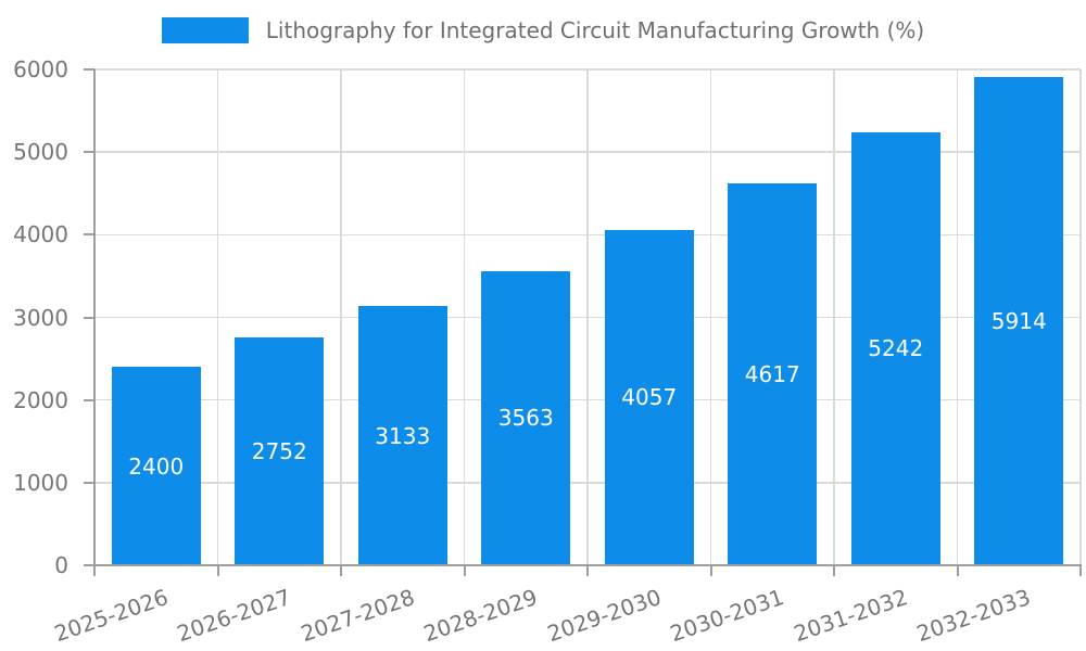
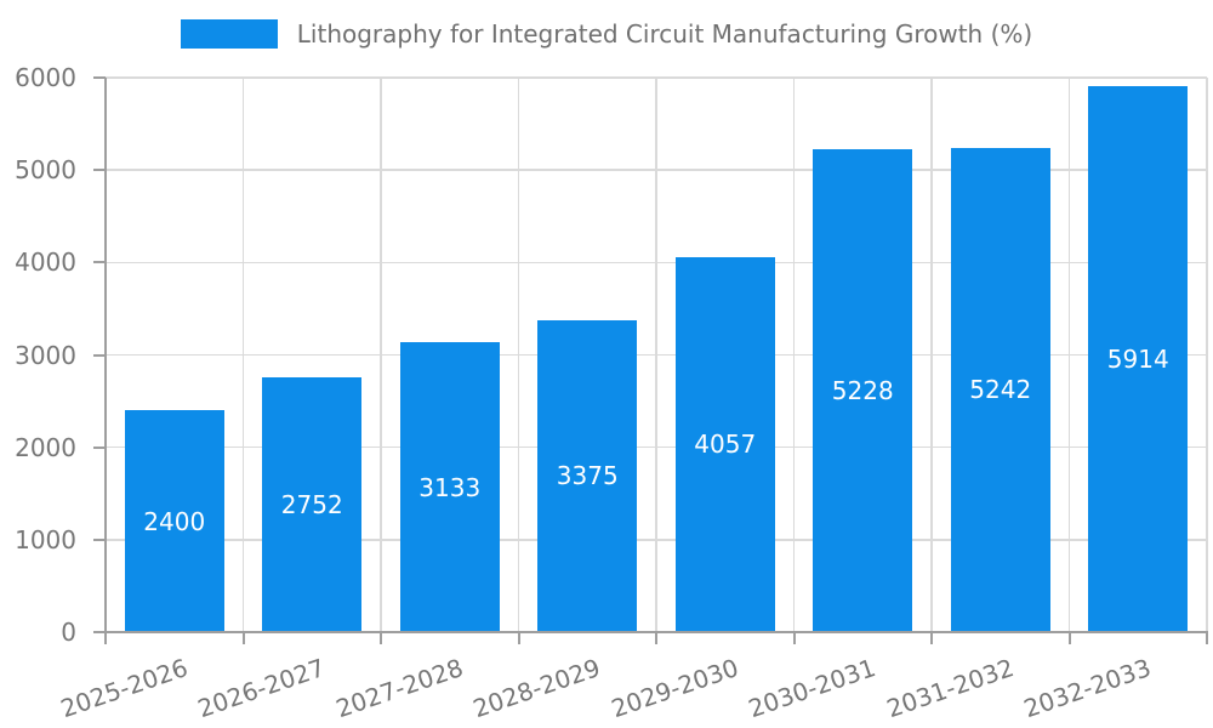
2028-2029: 3563 -> 3375
2030-2031: 4617 -> 5228
